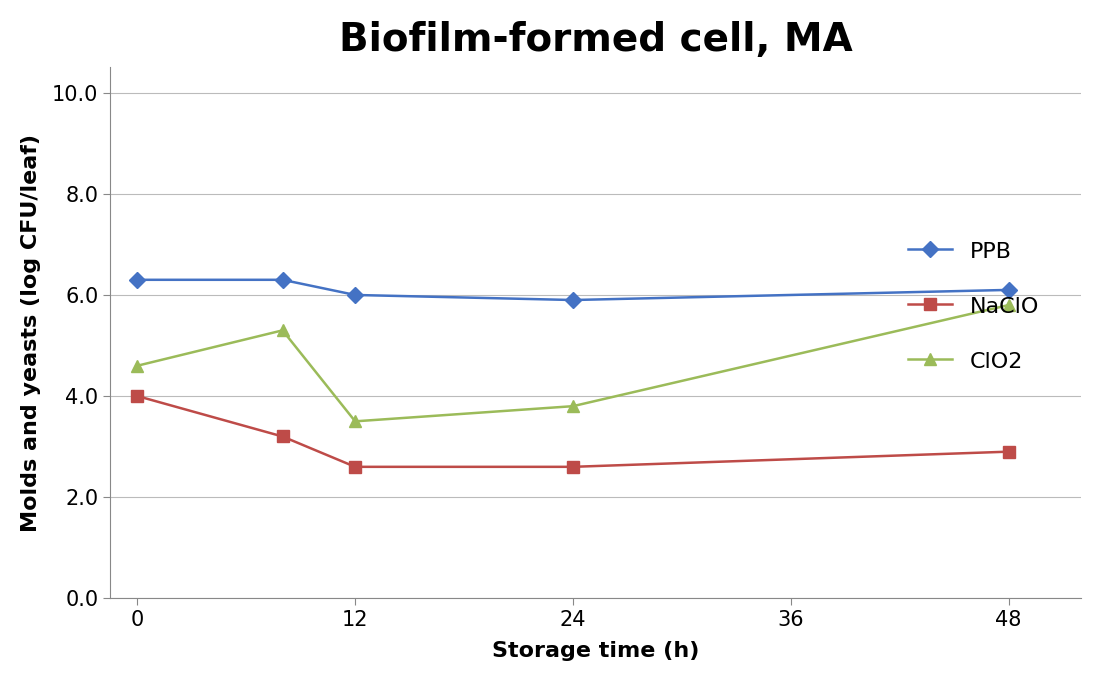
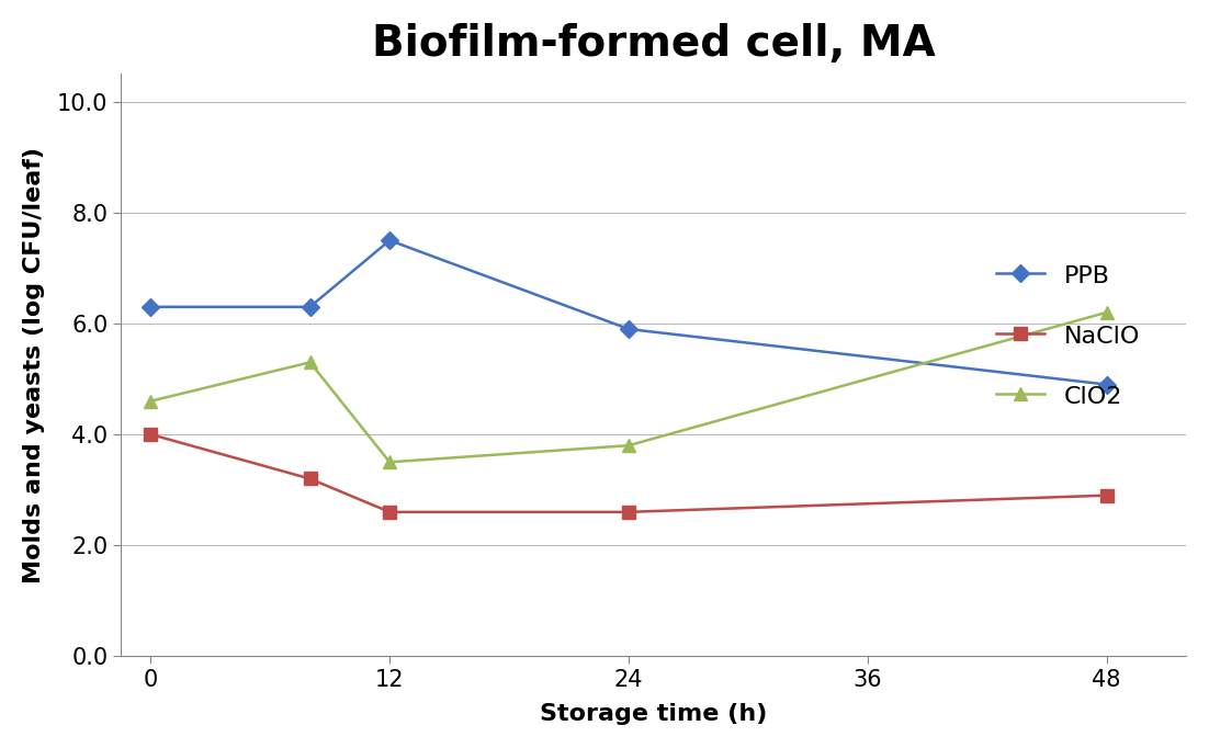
PPB/12: 6.0 -> 7.5
PPB/48: 6.1 -> 4.9
ClO2/48: 5.8 -> 6.2
